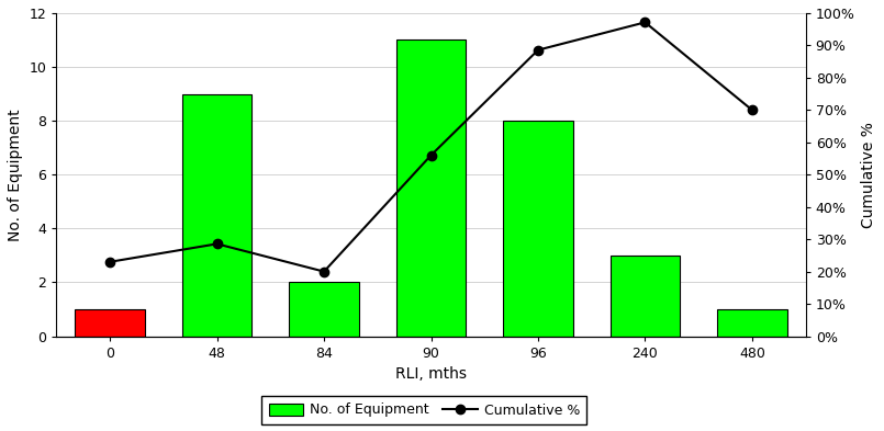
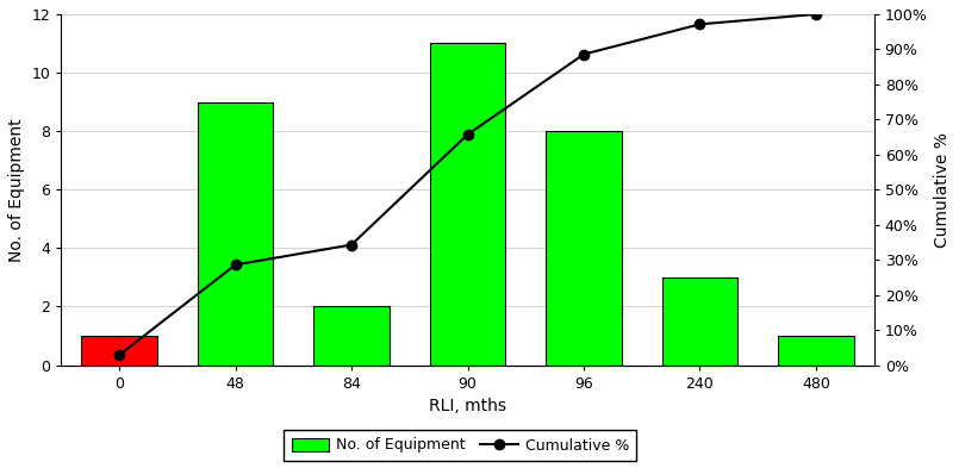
Cumulative %/0: 23.0% -> 2.9%
Cumulative %/84: 20.0% -> 34.3%
Cumulative %/90: 56.0% -> 65.7%
Cumulative %/480: 70.0% -> 100.0%
